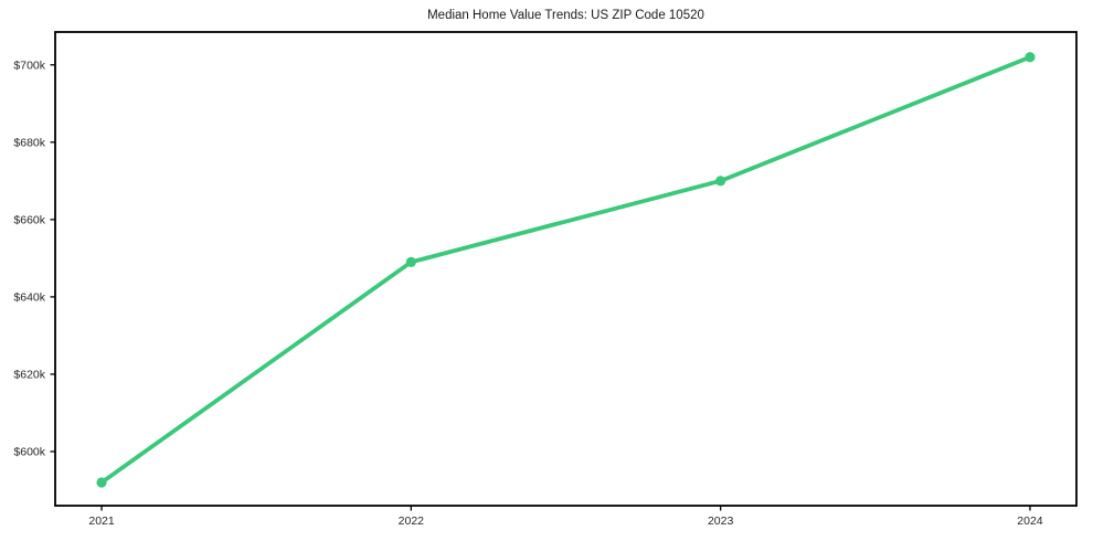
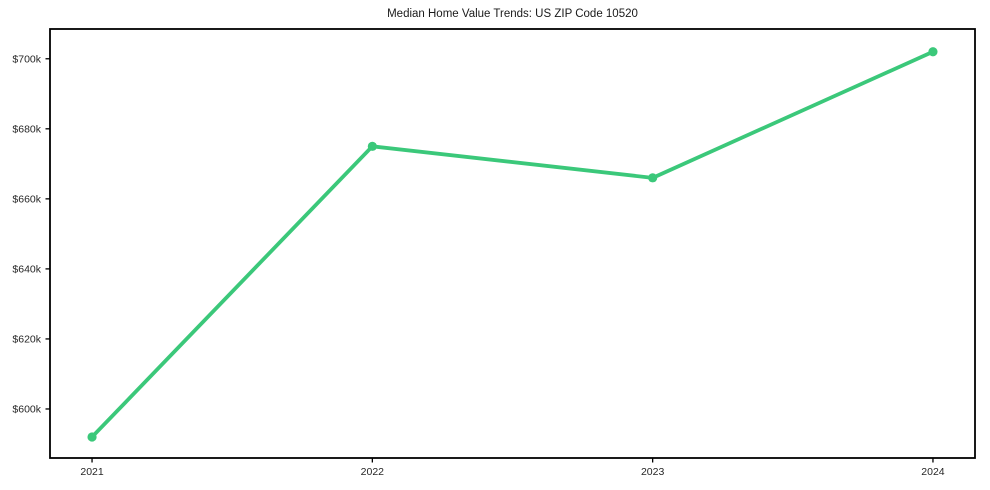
2022: $649k -> $675k
2023: $670k -> $666k
